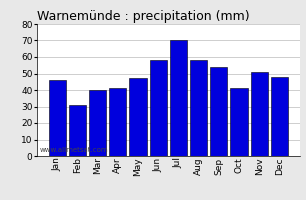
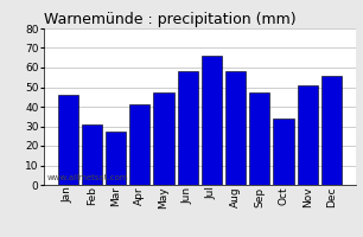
Mar: 40 -> 27
Jul: 70 -> 66
Sep: 54 -> 47
Oct: 41 -> 34
Dec: 48 -> 56
